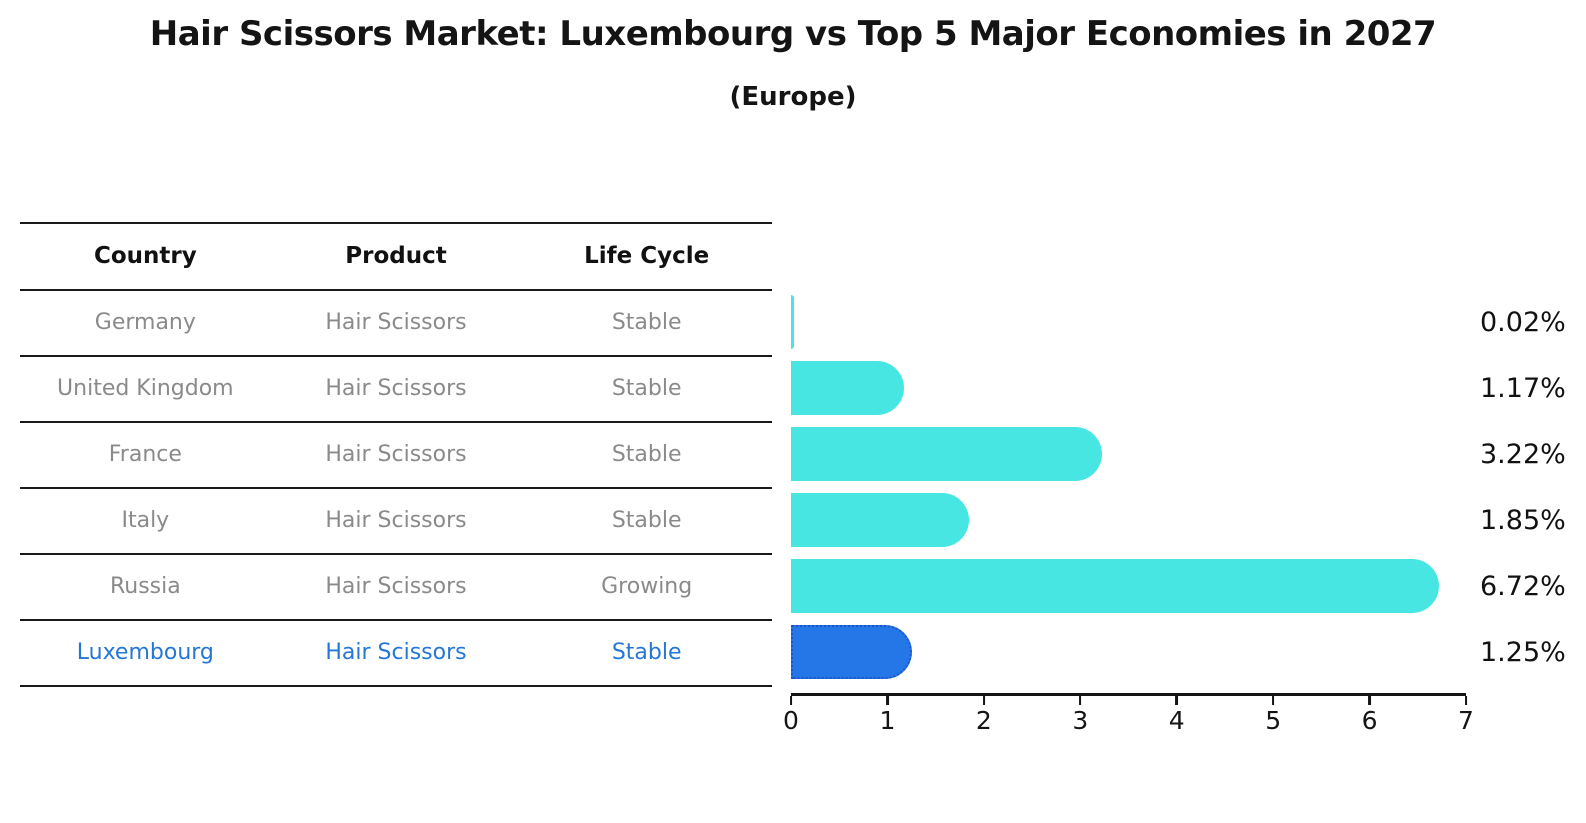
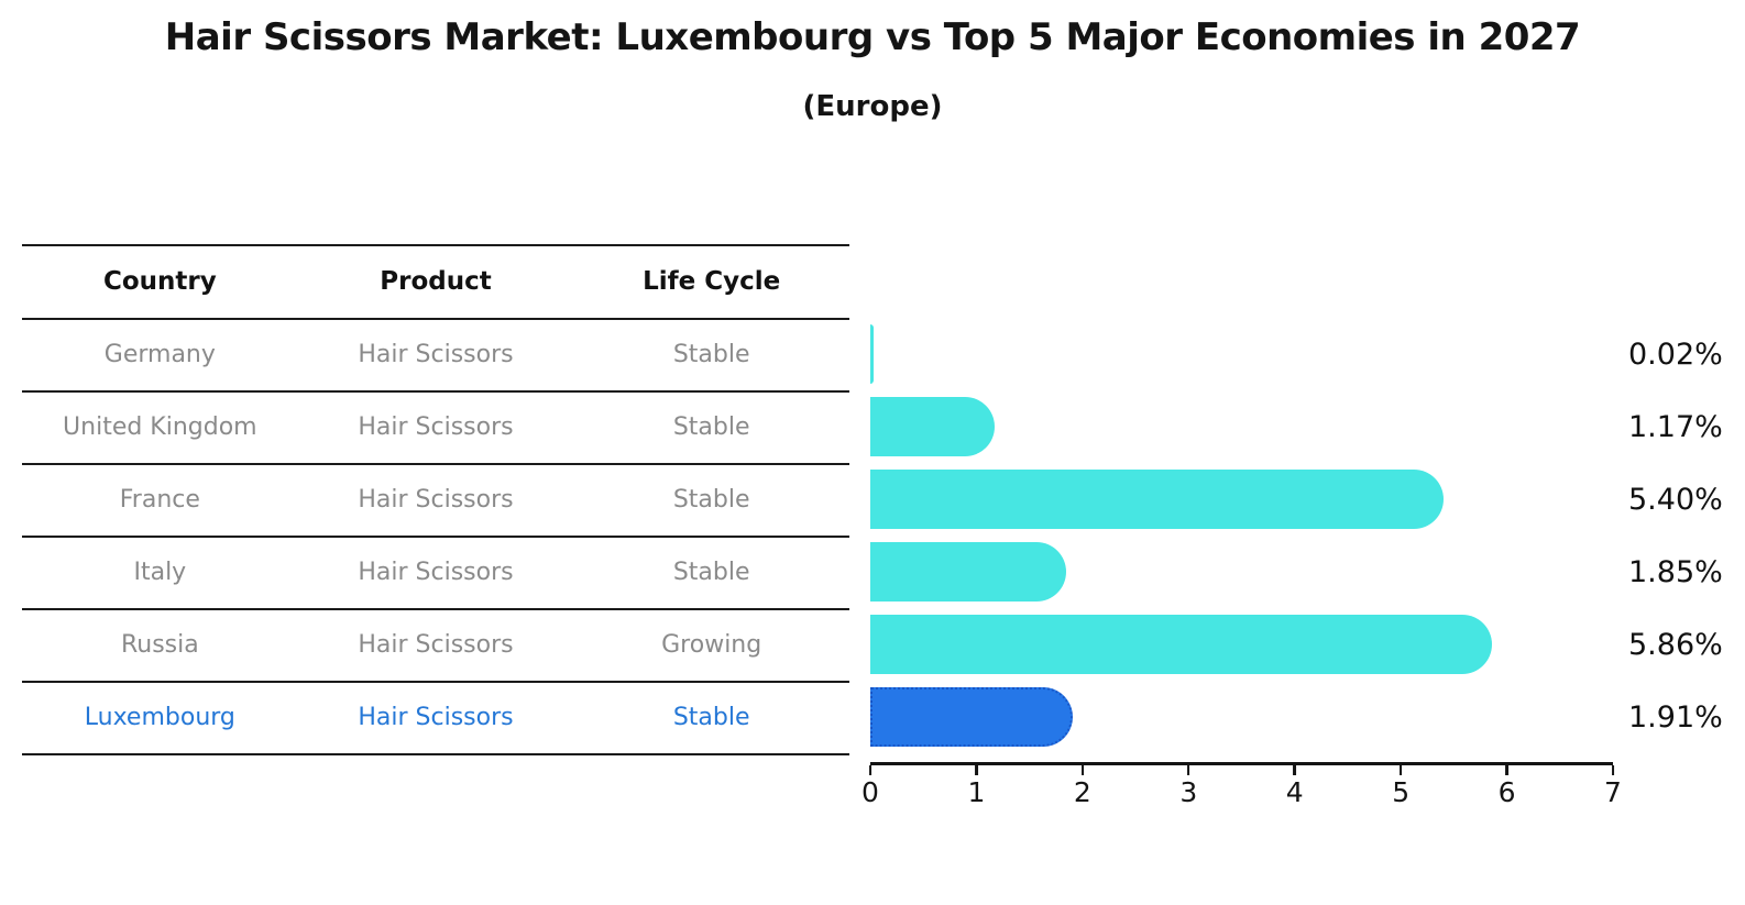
France: 3.22% -> 5.40%
Russia: 6.72% -> 5.86%
Luxembourg: 1.25% -> 1.91%
